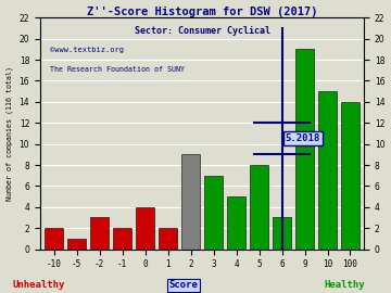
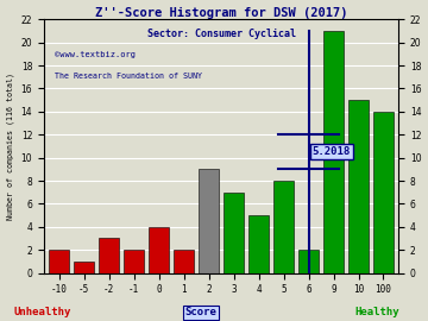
6: 3 -> 2
9: 19 -> 21
